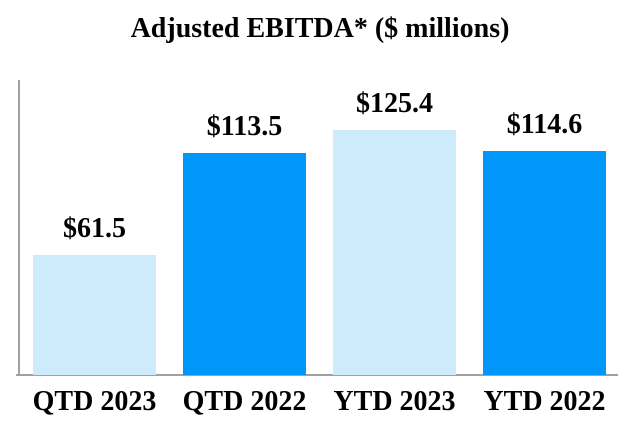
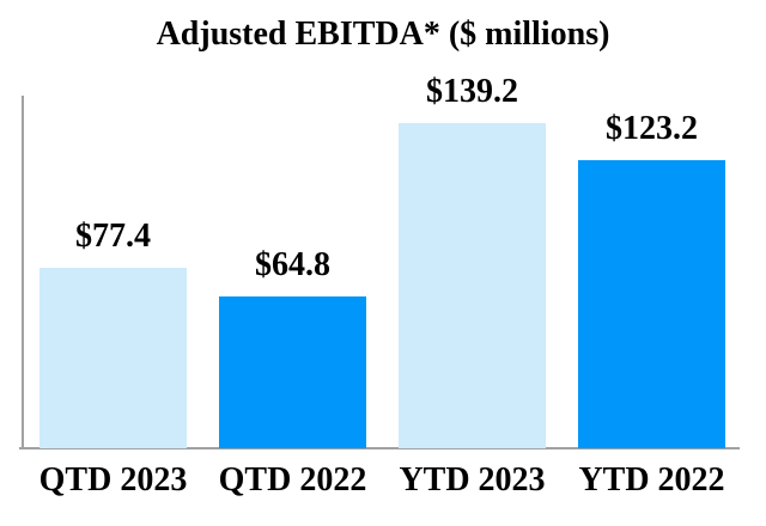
QTD 2023: $61.5 -> $77.4
QTD 2022: $113.5 -> $64.8
YTD 2023: $125.4 -> $139.2
YTD 2022: $114.6 -> $123.2
